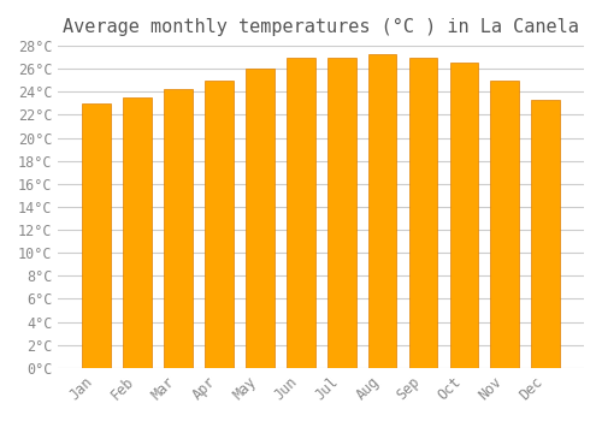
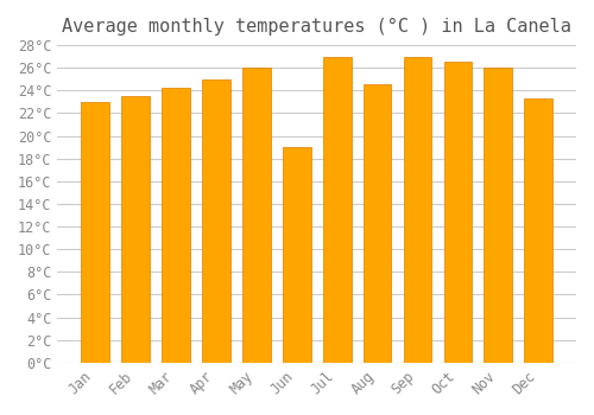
Jun: 27.0°C -> 19.0°C
Aug: 27.3°C -> 24.6°C
Nov: 25.0°C -> 26.0°C
